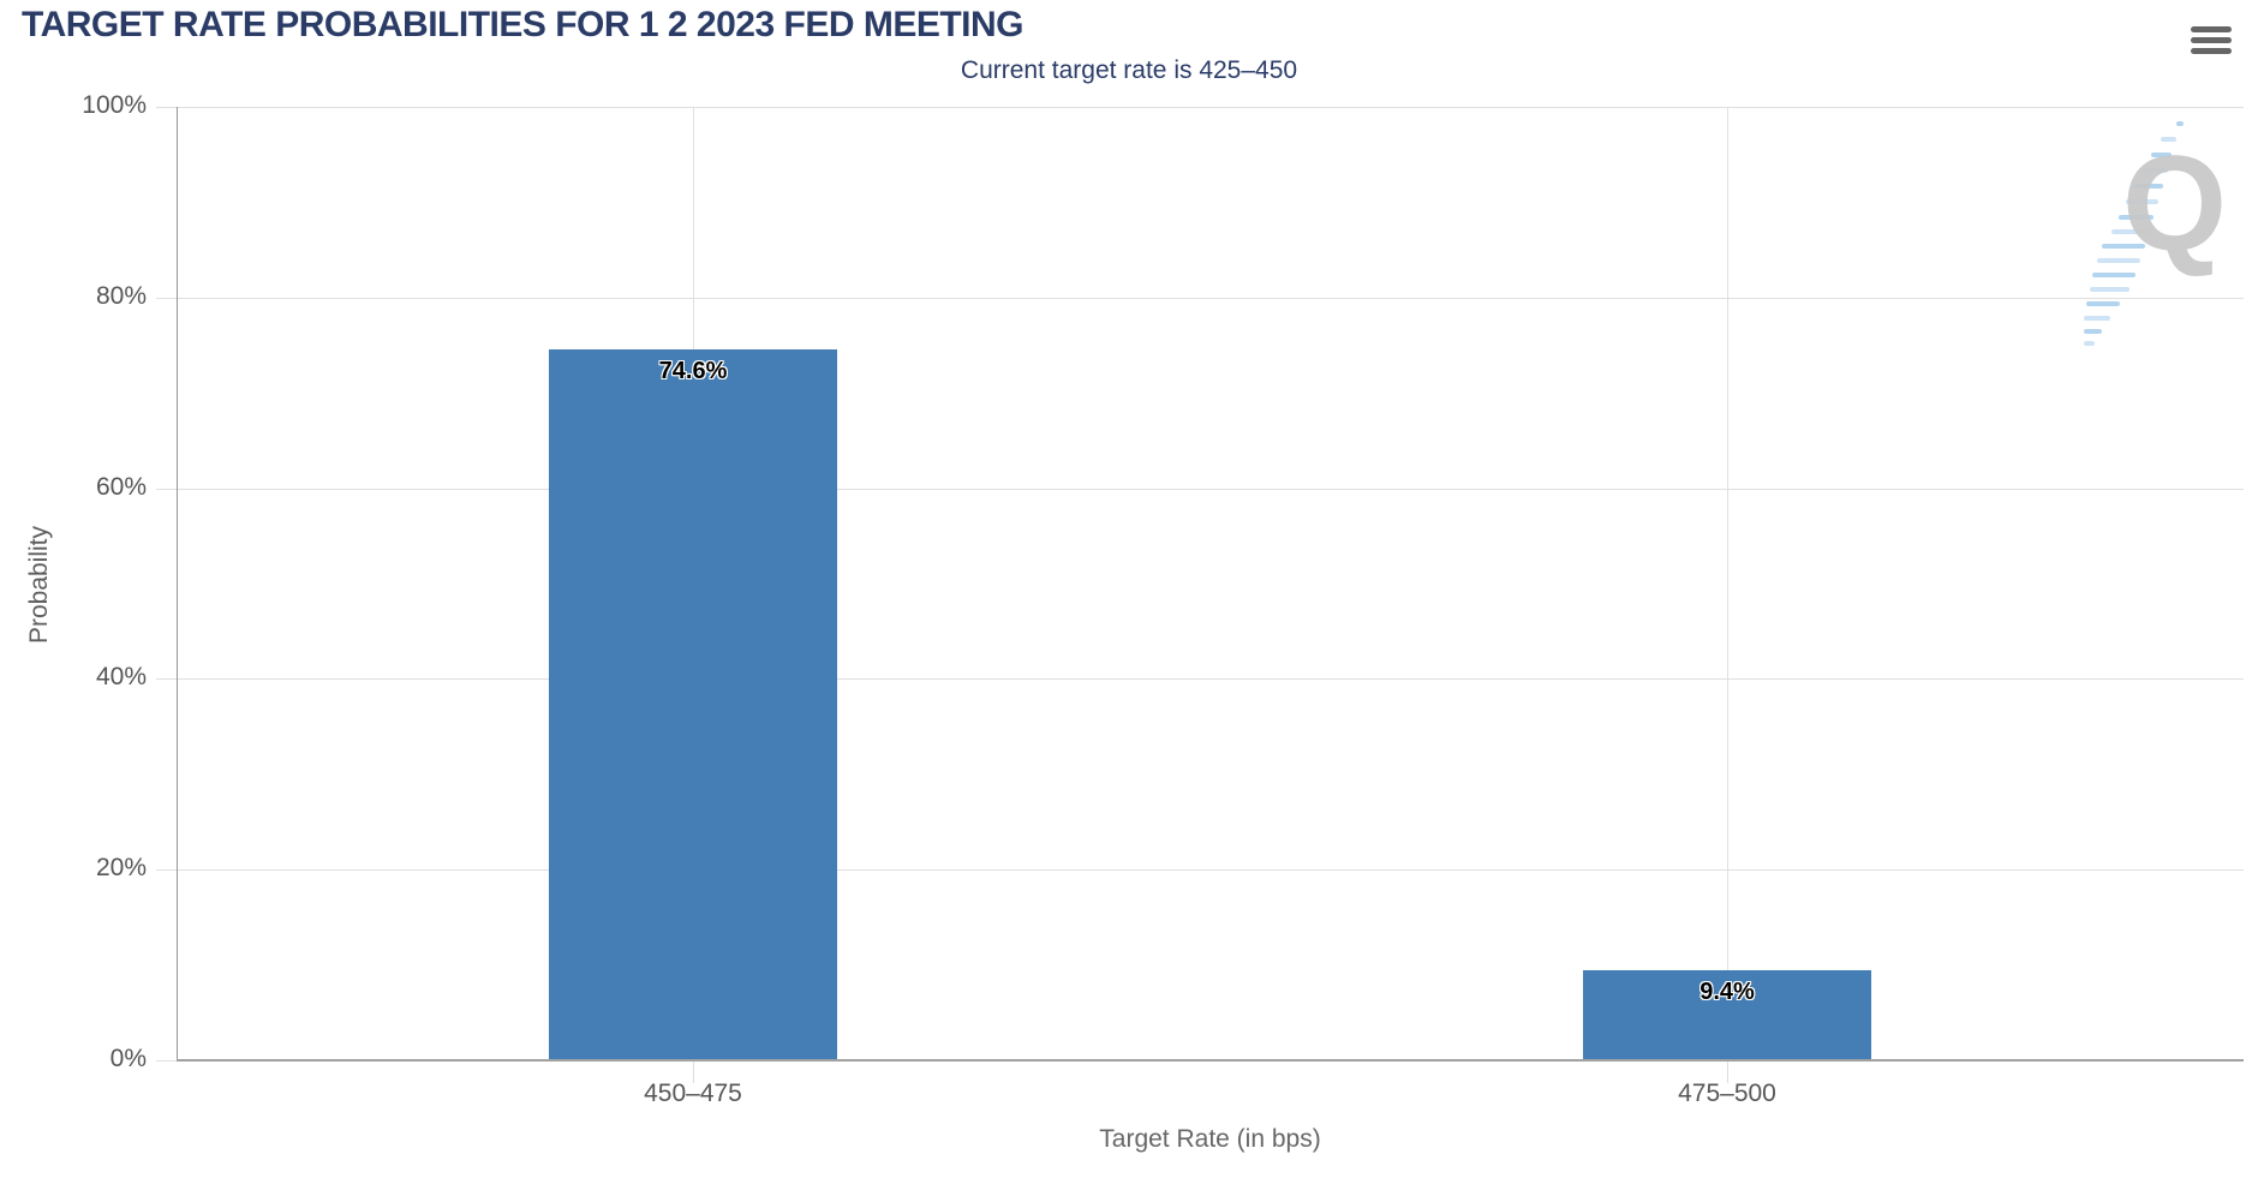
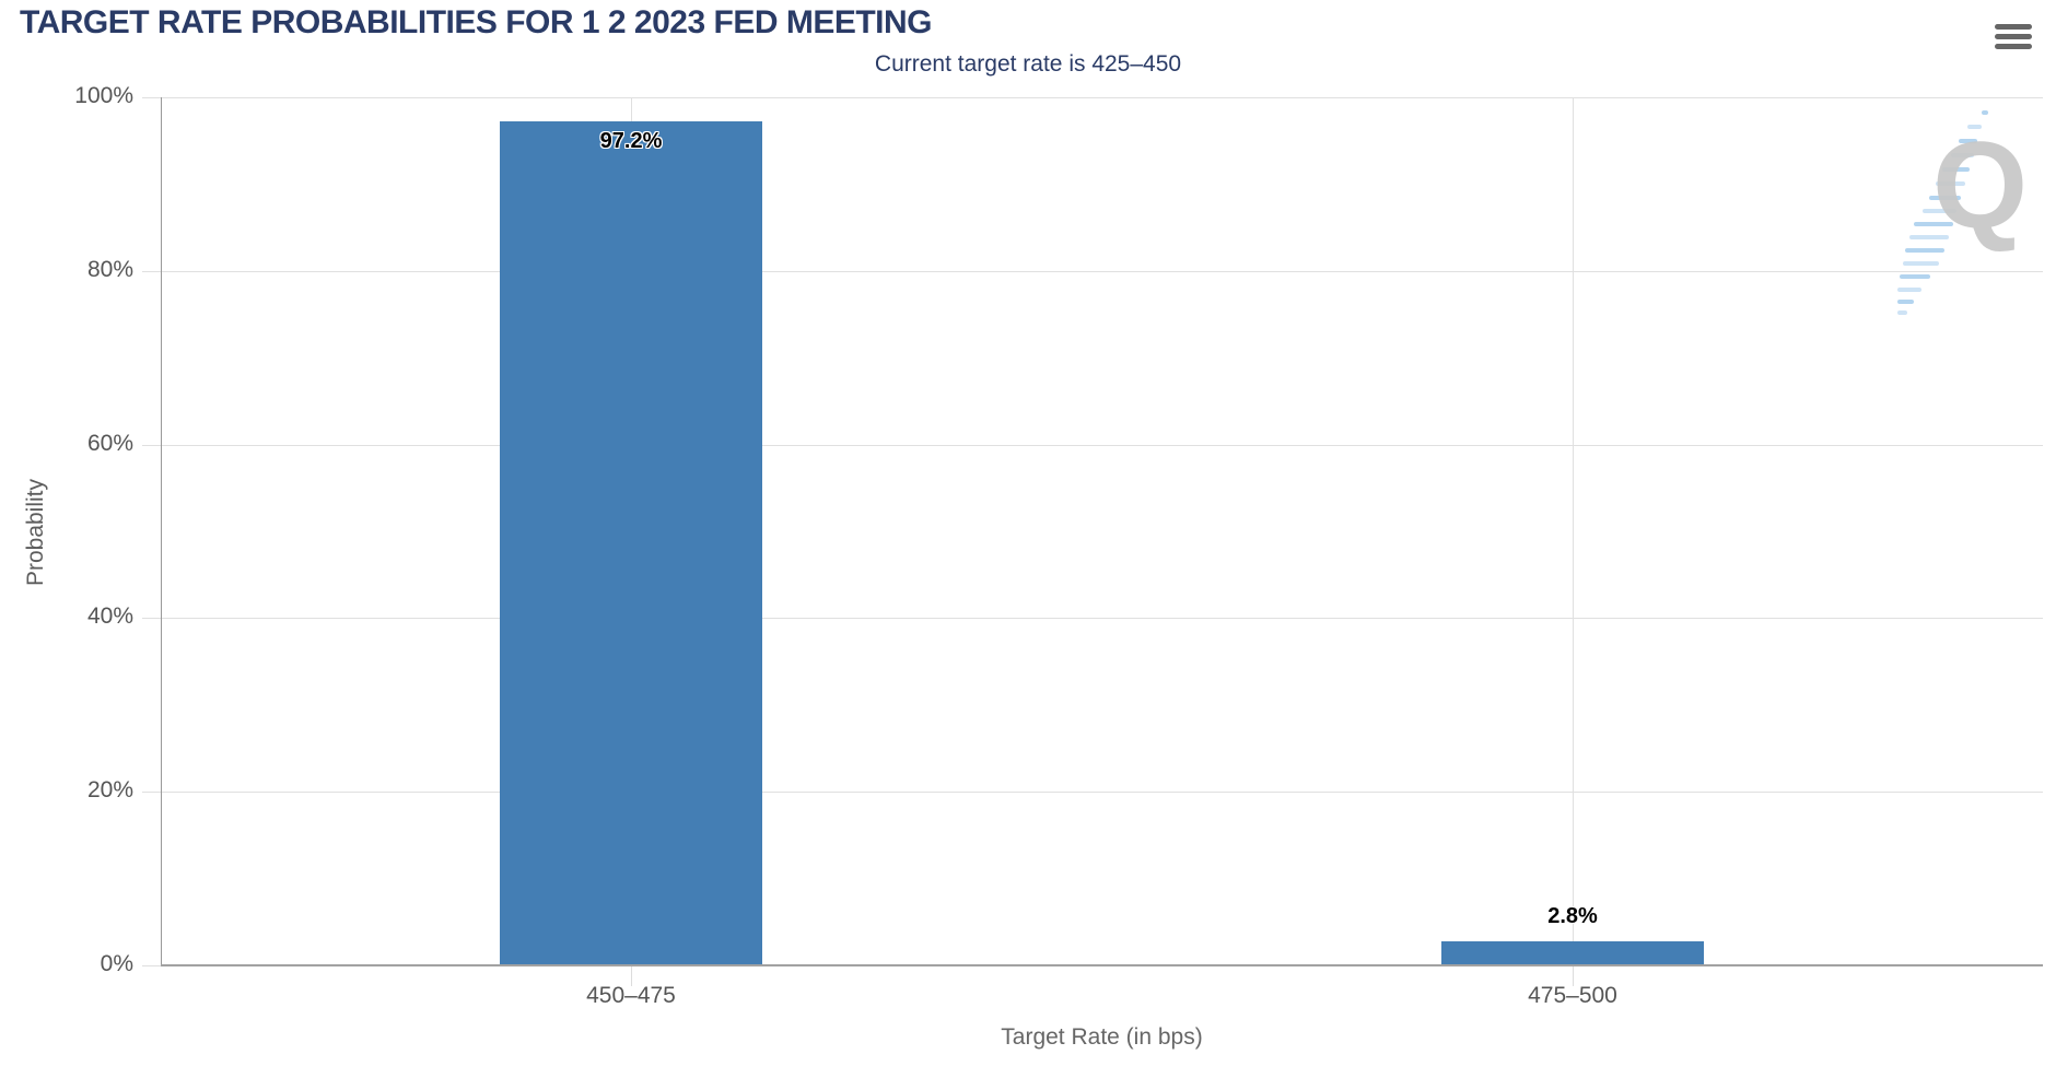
450–475: 74.6% -> 97.2%
475–500: 9.4% -> 2.8%
